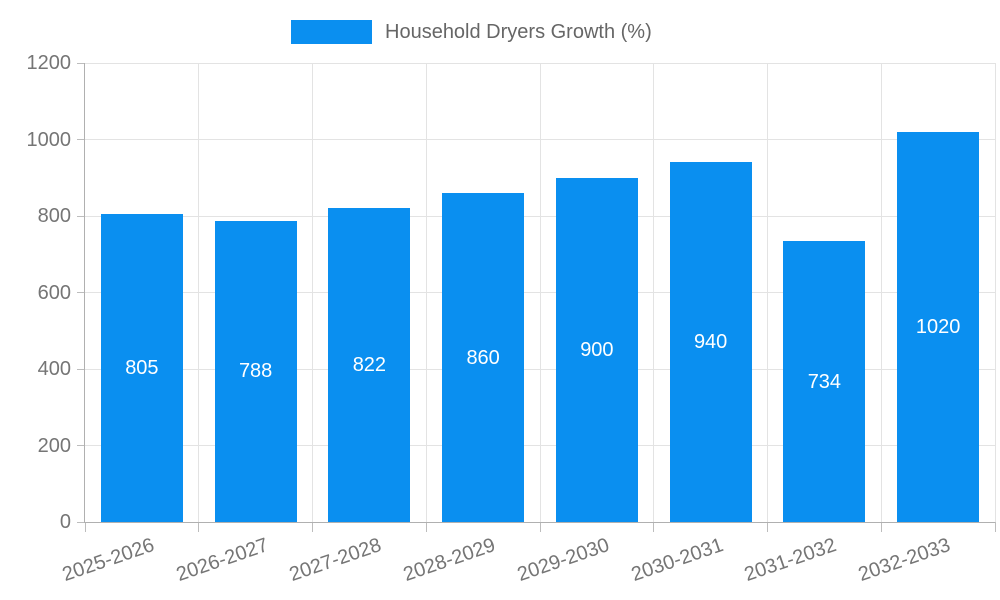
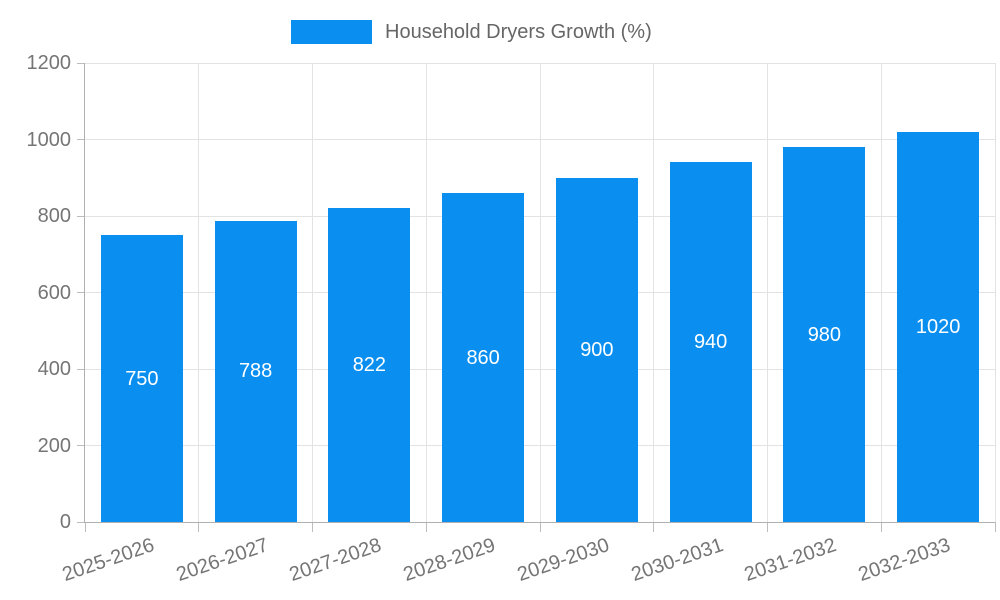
2025-2026: 805 -> 750
2031-2032: 734 -> 980
